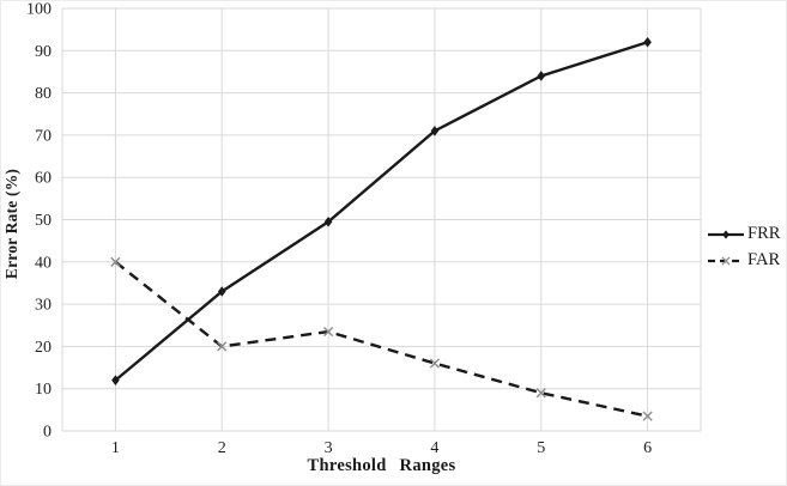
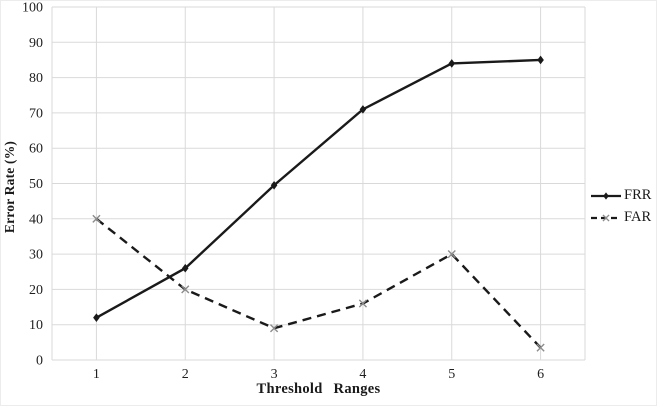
FRR/2: 33 -> 26
FAR/3: 24 -> 9
FAR/5: 9 -> 30
FRR/6: 92 -> 85
